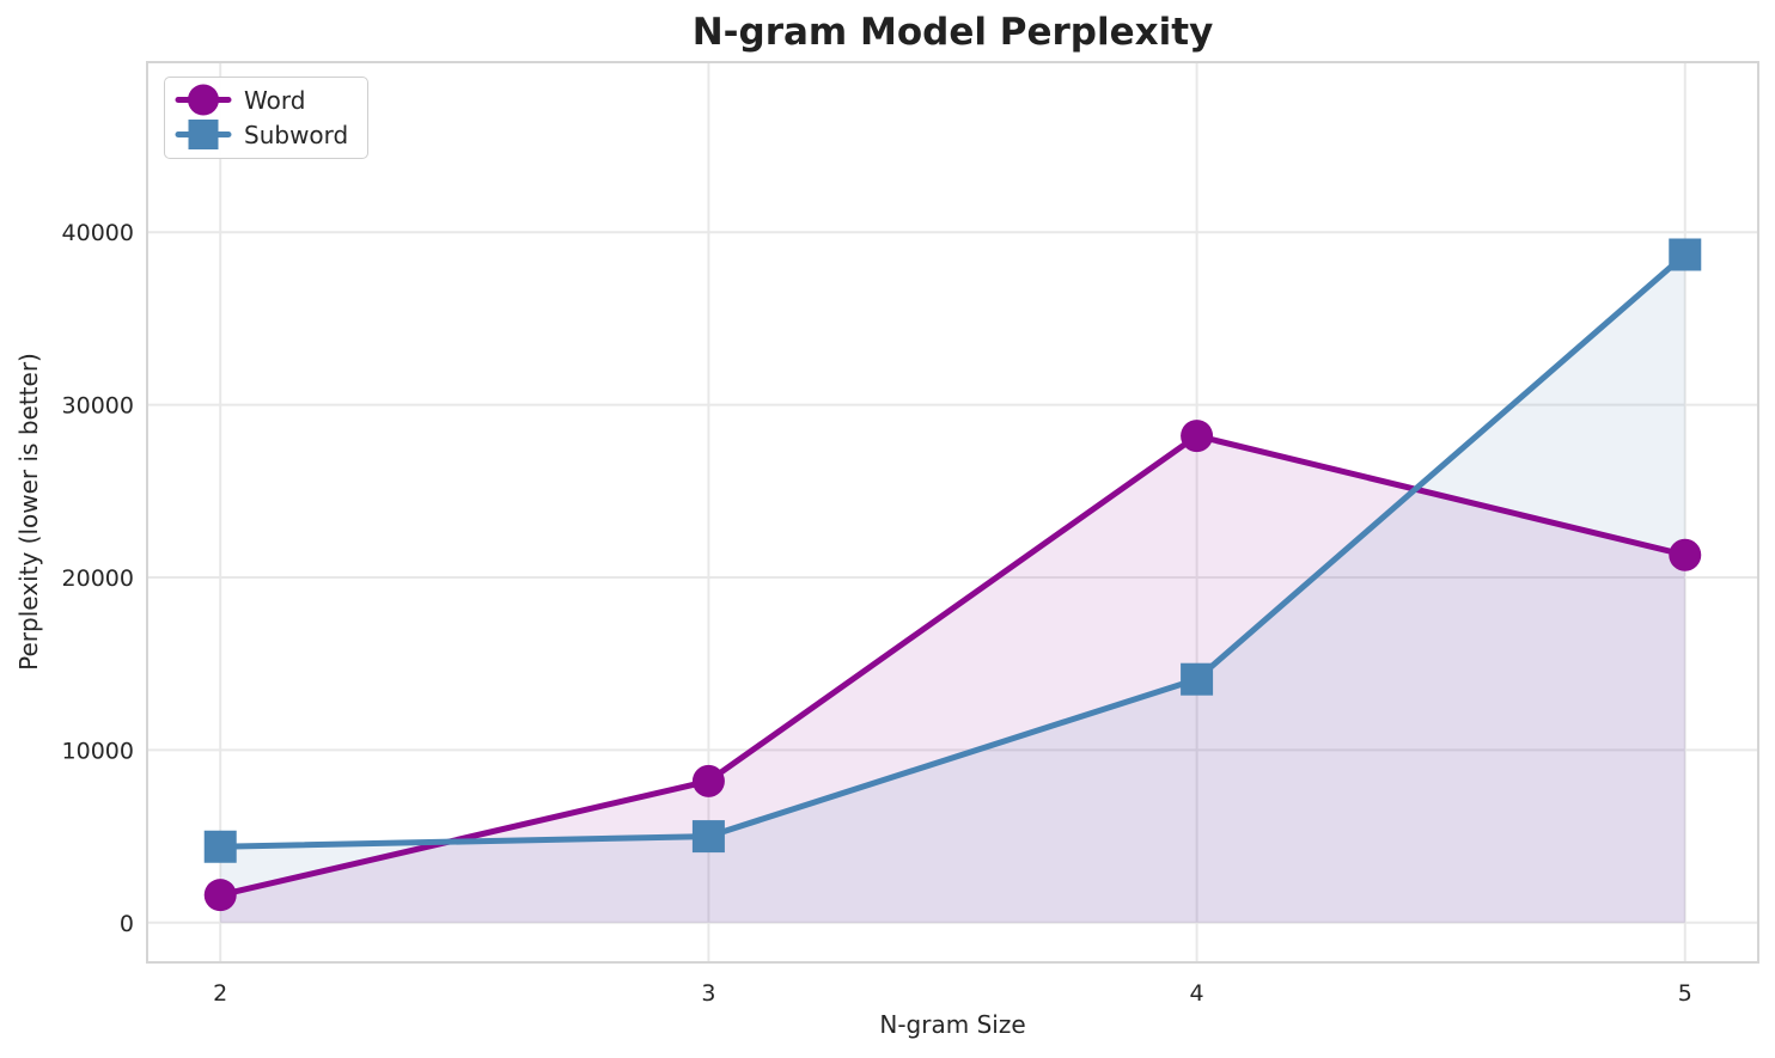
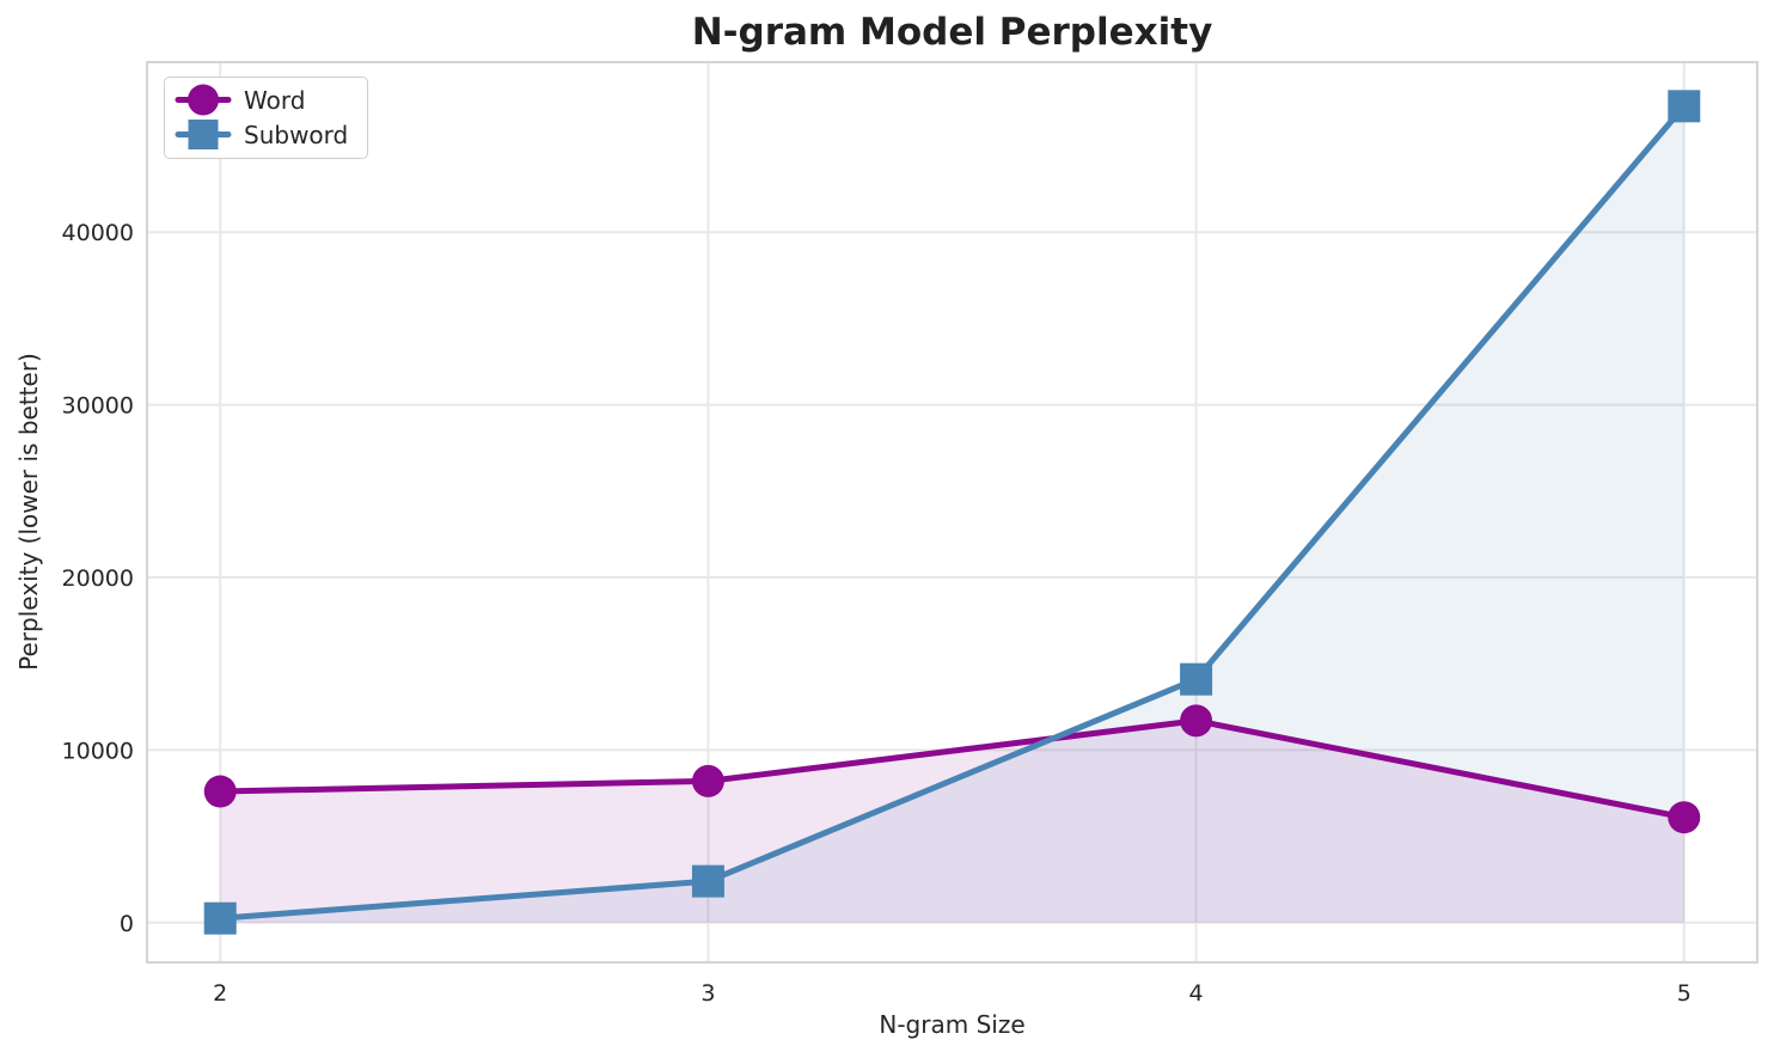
Word/2: 1600 -> 7600
Subword/2: 4400 -> 200
Subword/3: 5000 -> 2400
Word/4: 28200 -> 11700
Word/5: 21300 -> 6100
Subword/5: 38700 -> 47300
